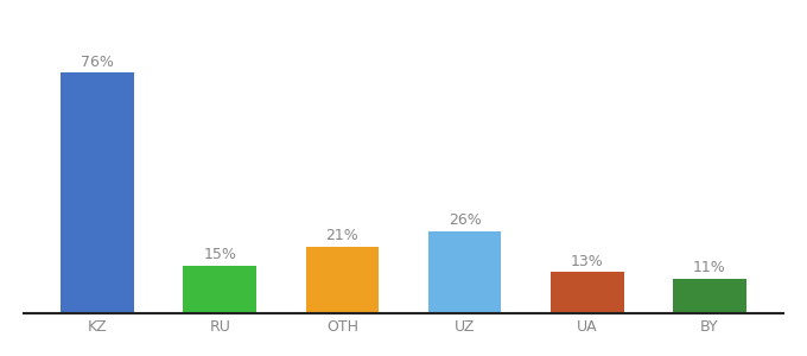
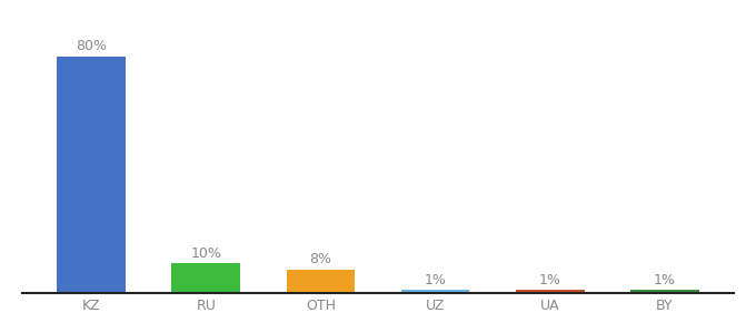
KZ: 76% -> 80%
RU: 15% -> 10%
OTH: 21% -> 8%
UZ: 26% -> 1%
UA: 13% -> 1%
BY: 11% -> 1%
